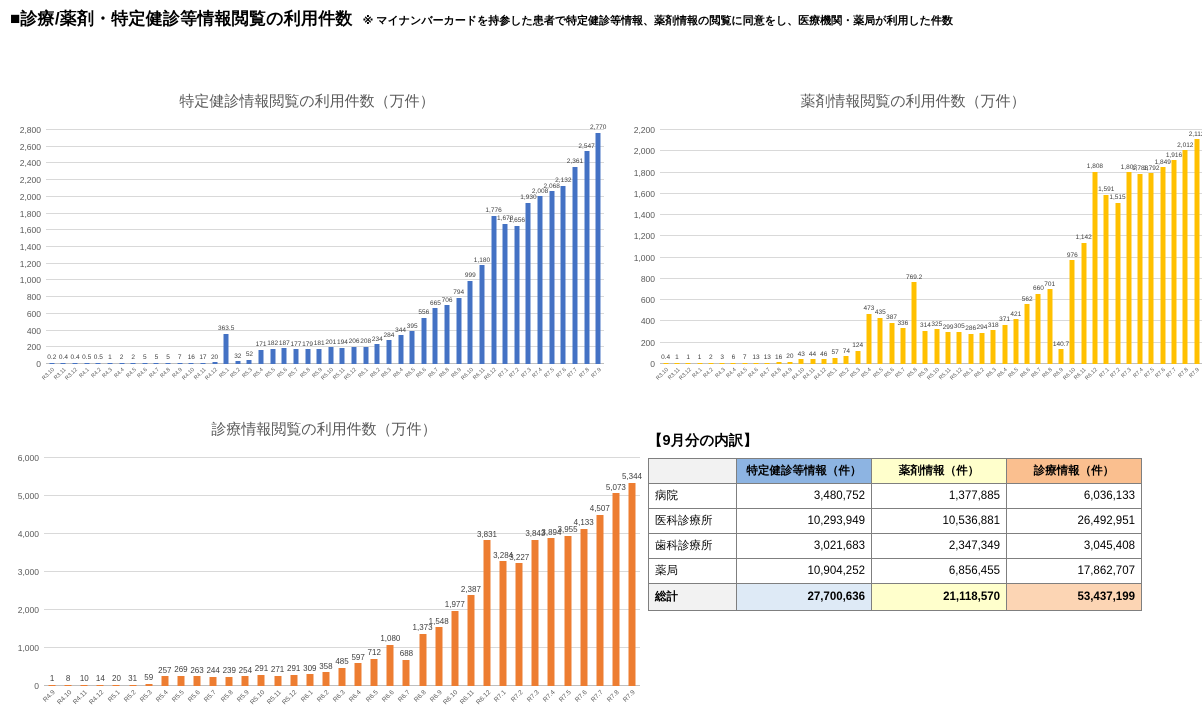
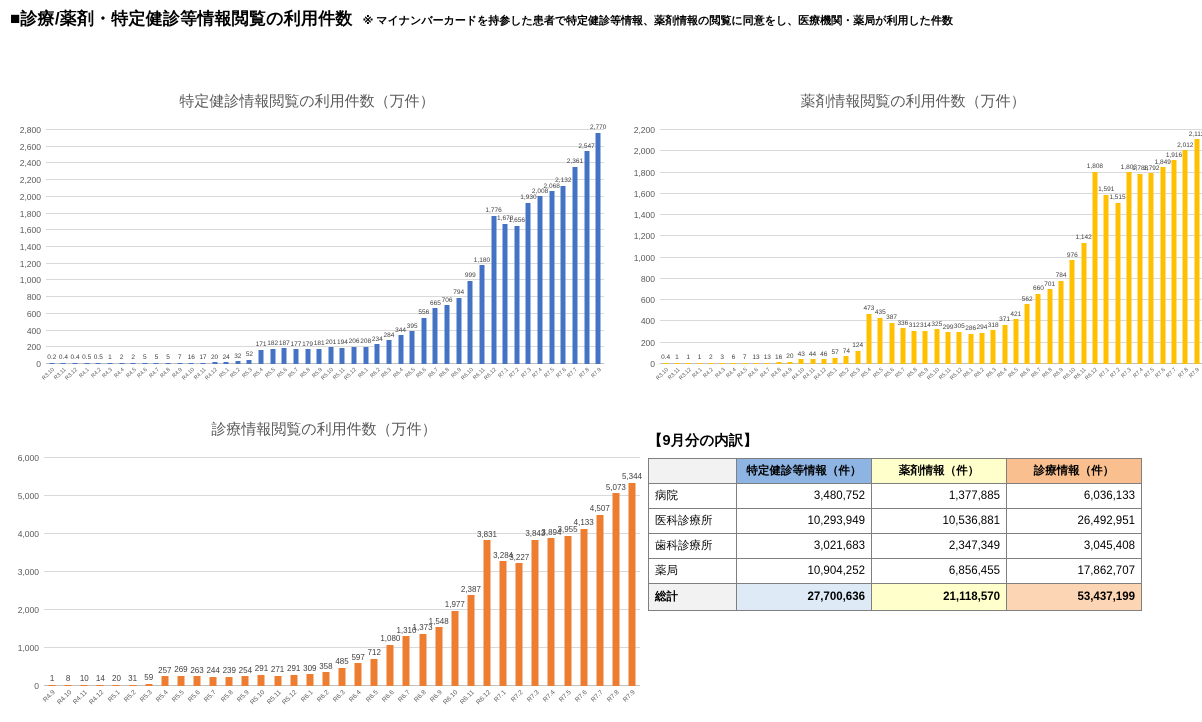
特定健診情報閲覧の利用件数（万件）/R5.1: 363.5 -> 24
薬剤情報閲覧の利用件数（万件）/R5.8: 769.2 -> 312
薬剤情報閲覧の利用件数（万件）/R6.9: 140.7 -> 784
診療情報閲覧の利用件数（万件）/R6.7: 688 -> 1,310
